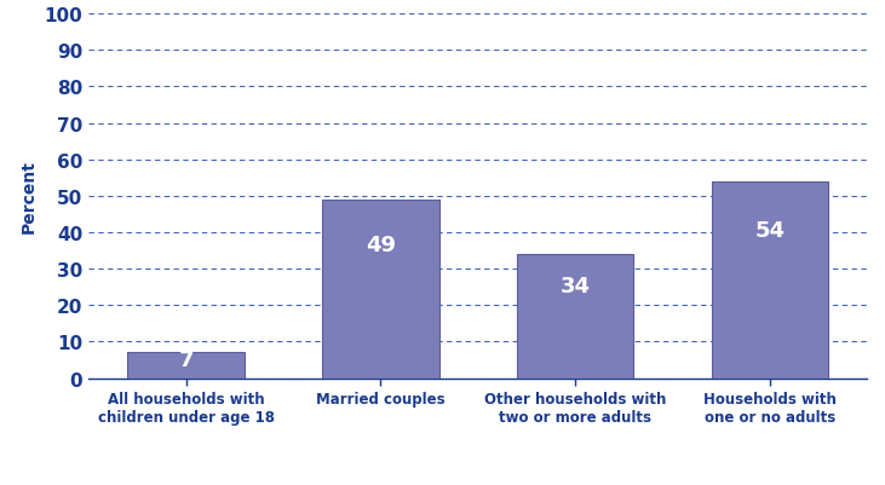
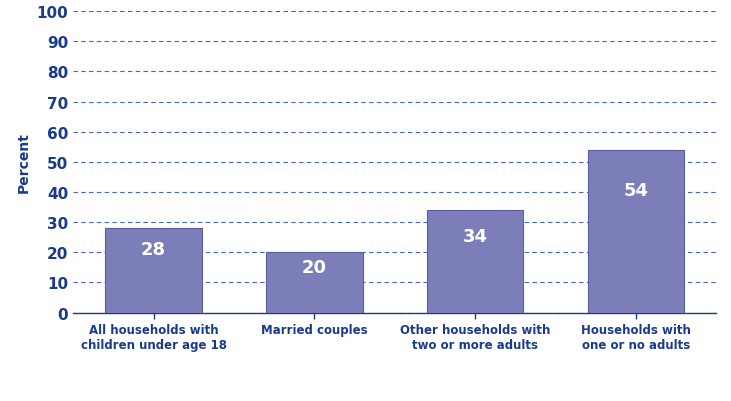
All households with children under age 18: 7 -> 28
Married couples: 49 -> 20
